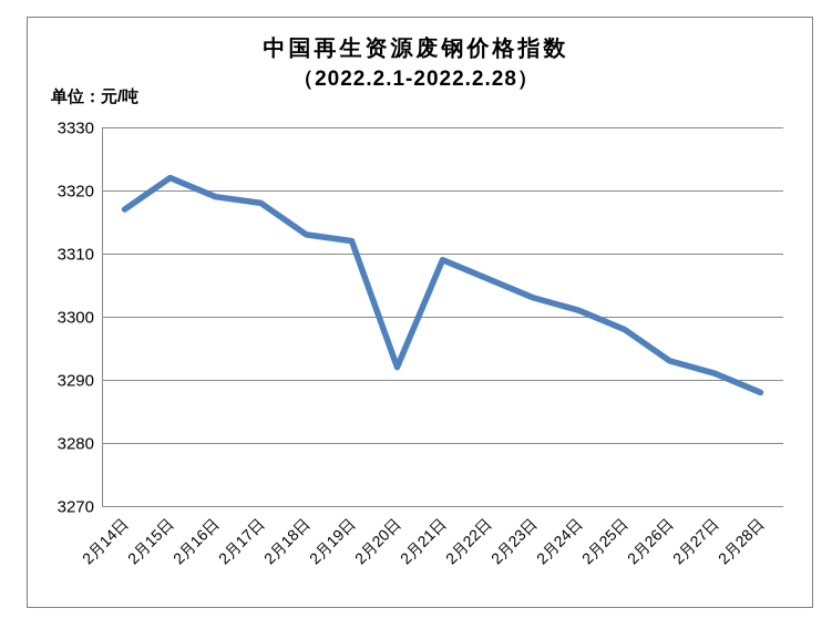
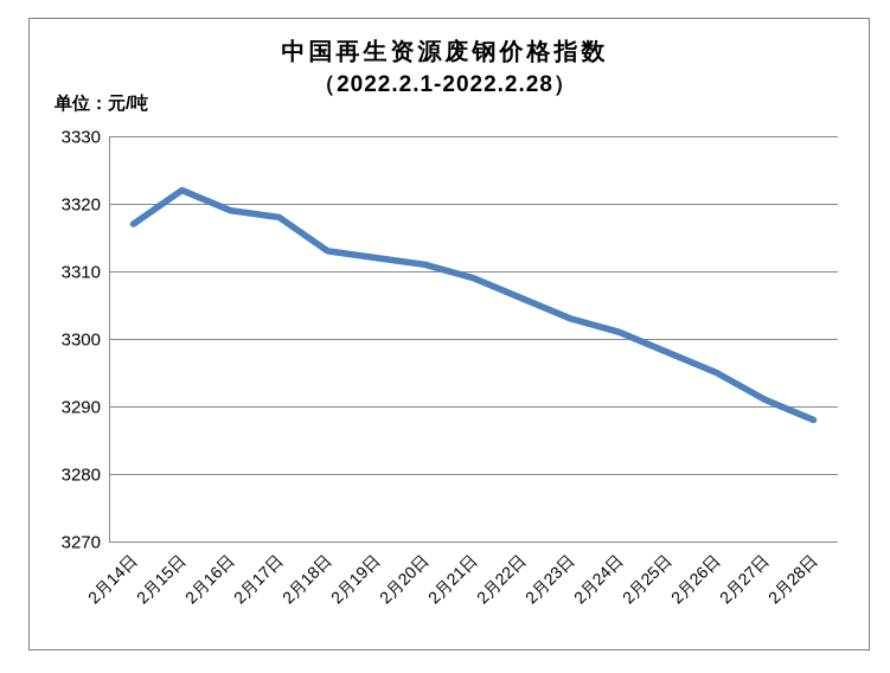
2月20日: 3292 -> 3311
2月26日: 3293 -> 3295
